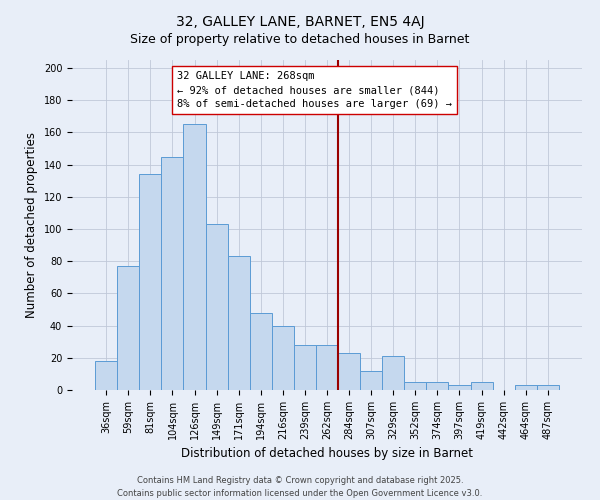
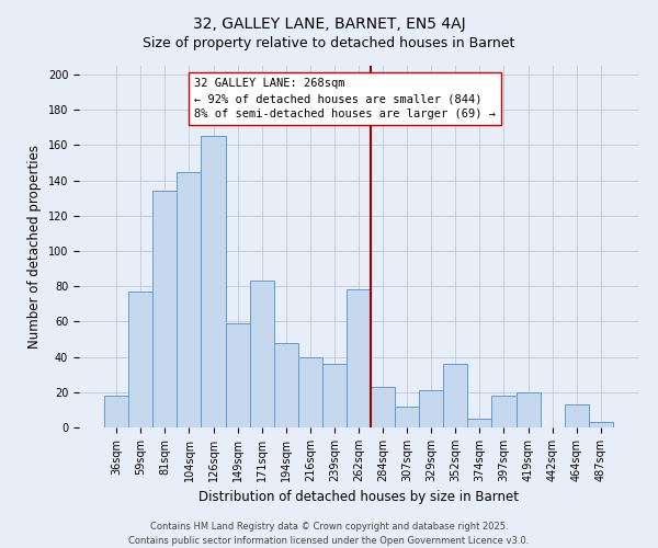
149sqm: 103 -> 59
239sqm: 28 -> 36
262sqm: 28 -> 78
352sqm: 5 -> 36
397sqm: 3 -> 18
419sqm: 5 -> 20
464sqm: 3 -> 13
